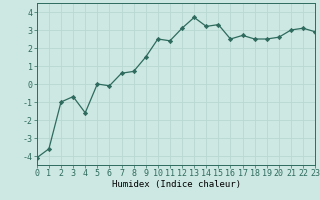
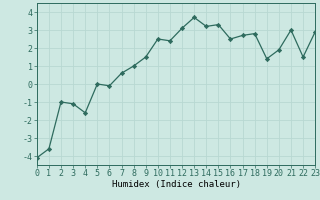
3: -0.7 -> -1.1
8: 0.7 -> 1.0
18: 2.5 -> 2.8
19: 2.5 -> 1.4
20: 2.6 -> 1.9
22: 3.1 -> 1.5
